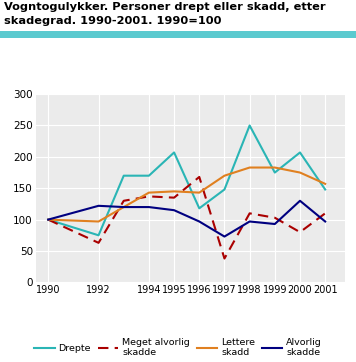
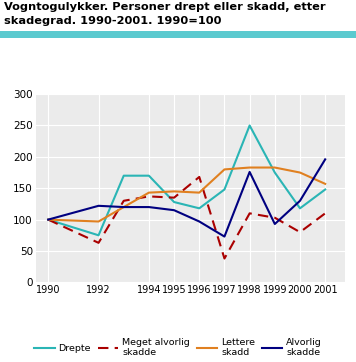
Drepte/1995: 207 -> 128
Lettere skadd/1997: 170 -> 180
Alvorlig skadde/1998: 97 -> 176
Drepte/2000: 207 -> 118
Alvorlig skadde/2001: 97 -> 196
